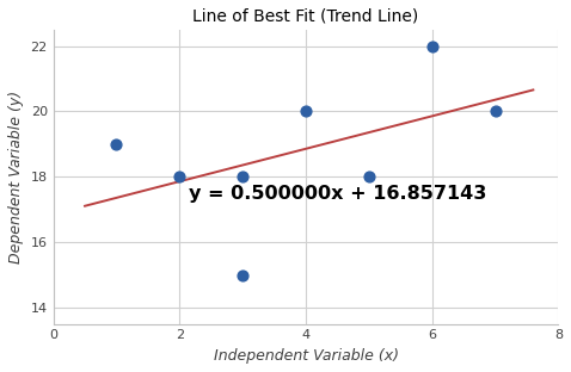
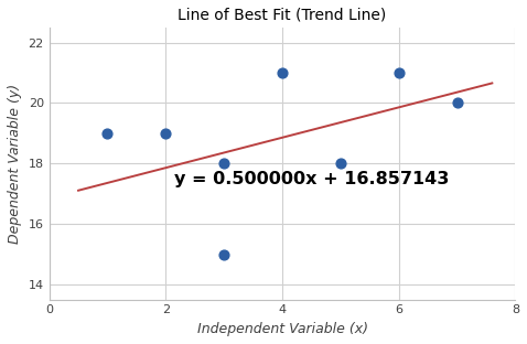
2: 18 -> 19
4: 20 -> 21
6: 22 -> 21
